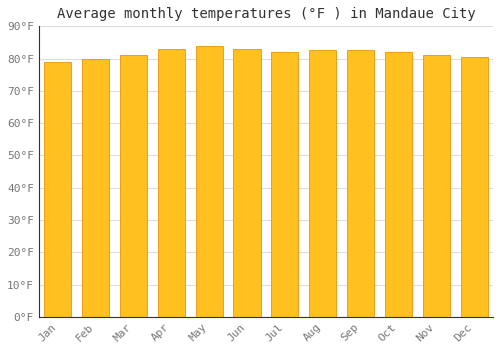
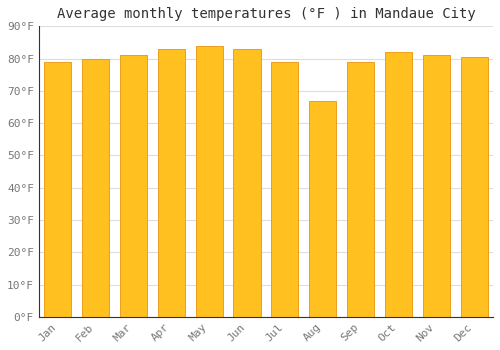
Jul: 82.0°F -> 79.0°F
Aug: 82.5°F -> 67.0°F
Sep: 82.5°F -> 79.0°F
